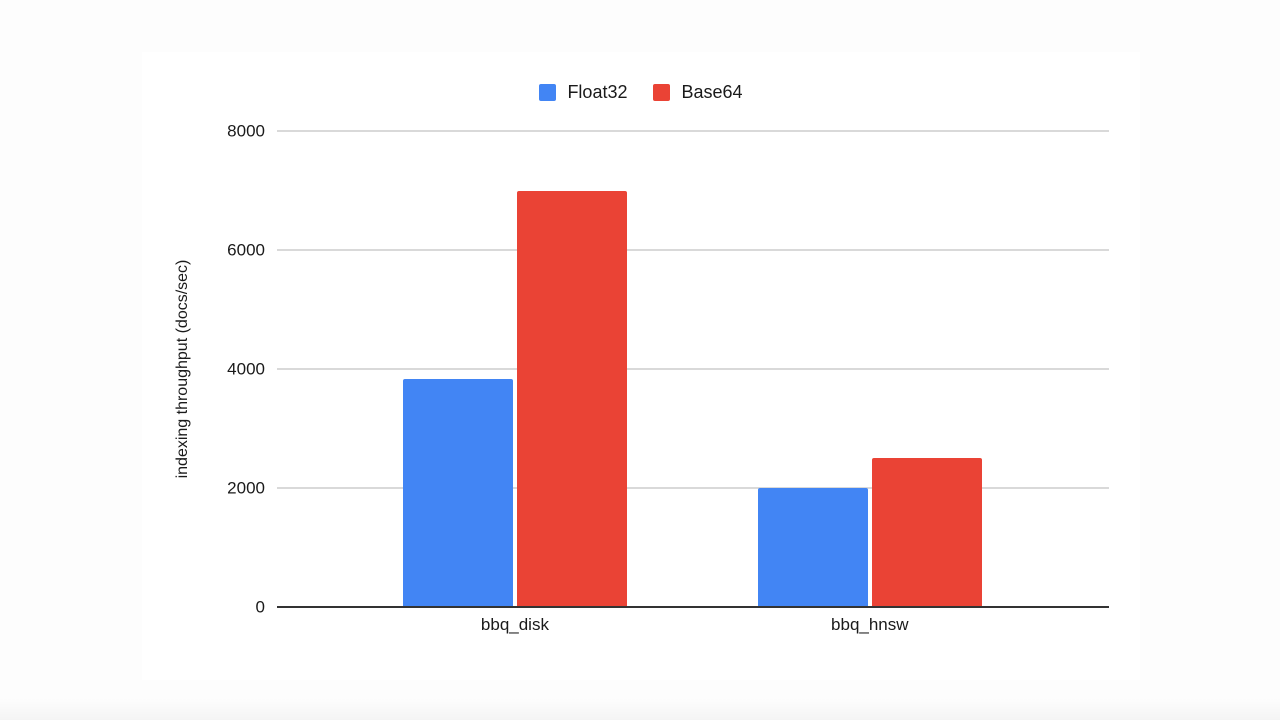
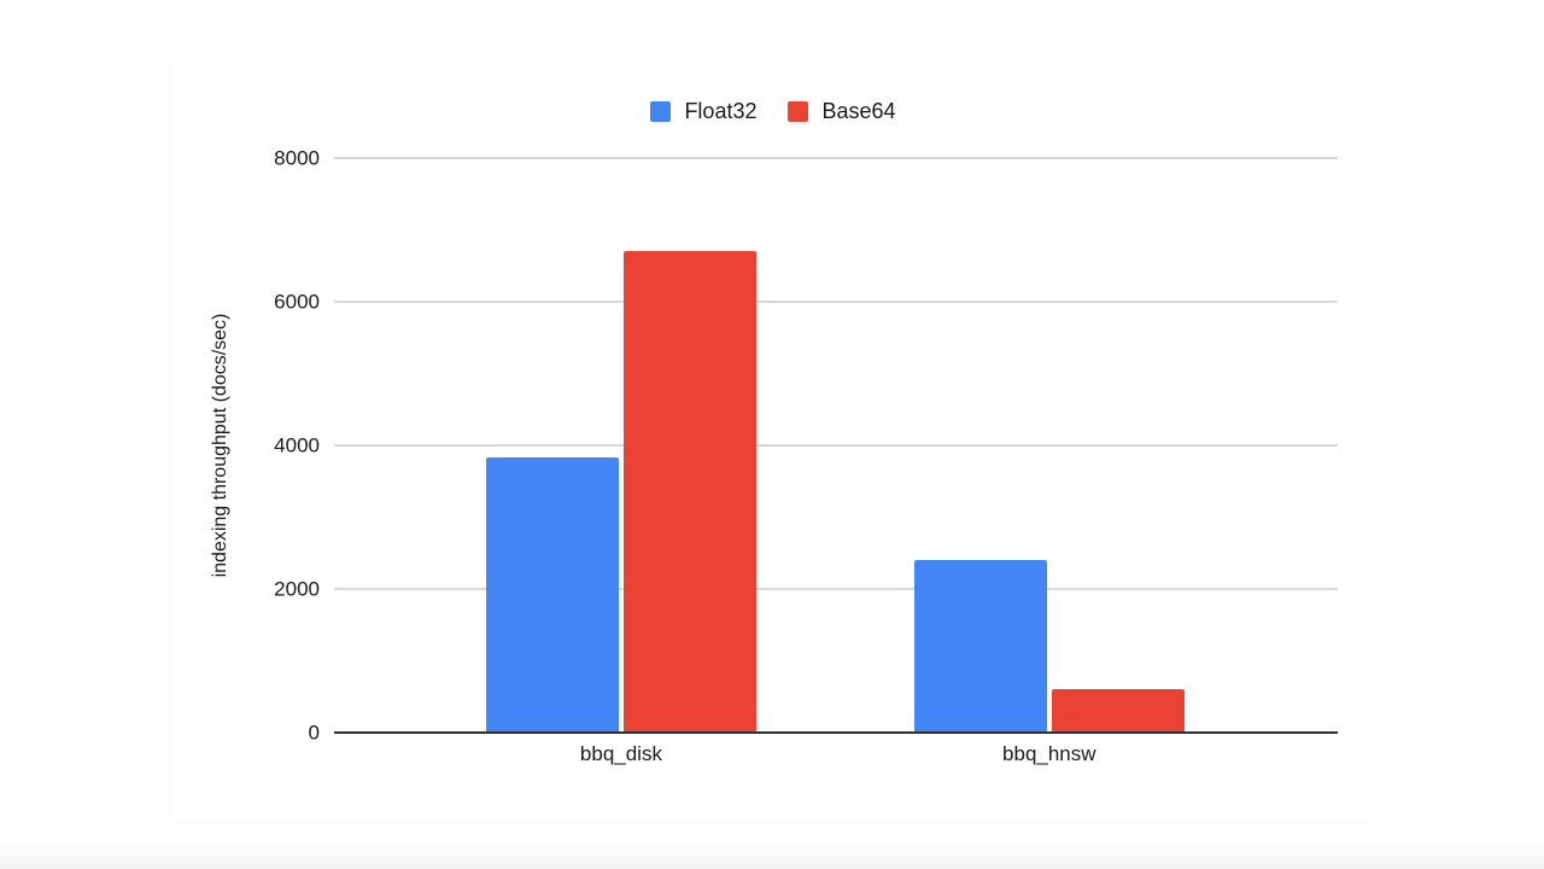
Base64/bbq_disk: 7000 -> 6700
Float32/bbq_hnsw: 2000 -> 2400
Base64/bbq_hnsw: 2500 -> 600
